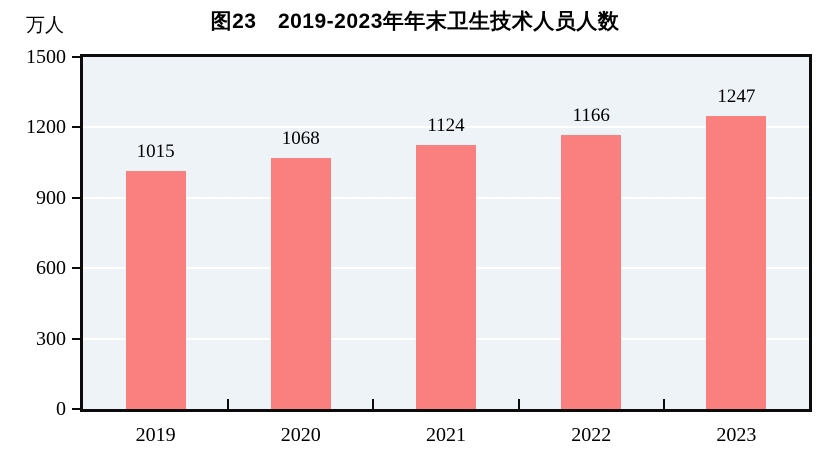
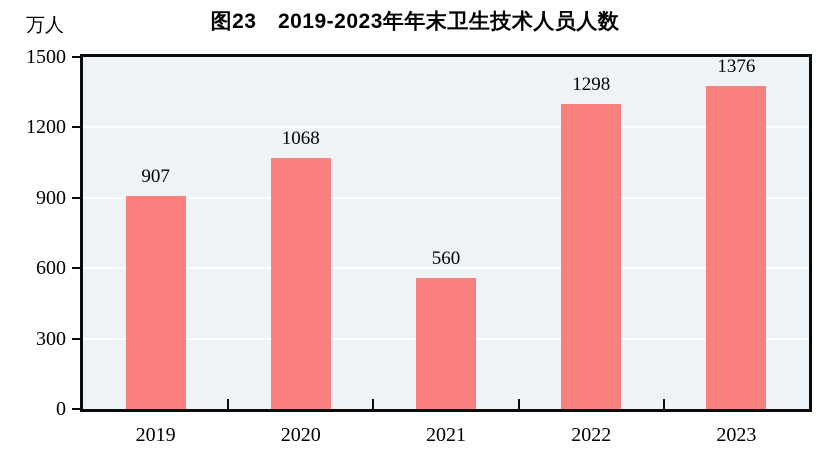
2019: 1015 -> 907
2021: 1124 -> 560
2022: 1166 -> 1298
2023: 1247 -> 1376
